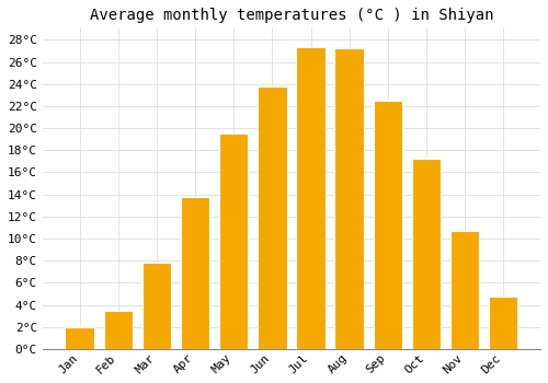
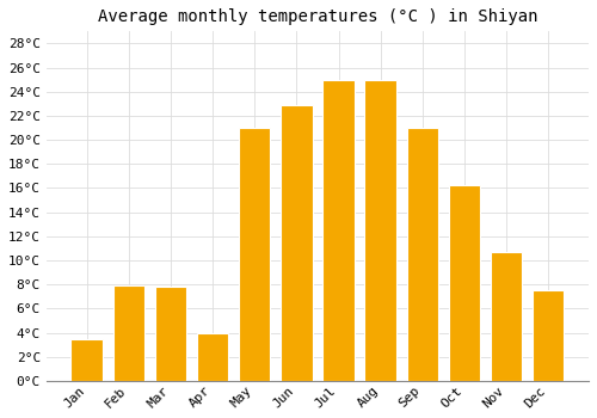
Jan: 2.0°C -> 3.5°C
Feb: 3.5°C -> 7.9°C
Apr: 13.8°C -> 4.0°C
May: 19.5°C -> 21.0°C
Jun: 23.8°C -> 22.9°C
Jul: 27.3°C -> 25.0°C
Aug: 27.2°C -> 25.0°C
Sep: 22.5°C -> 21.0°C
Oct: 17.2°C -> 16.2°C
Dec: 4.7°C -> 7.5°C
